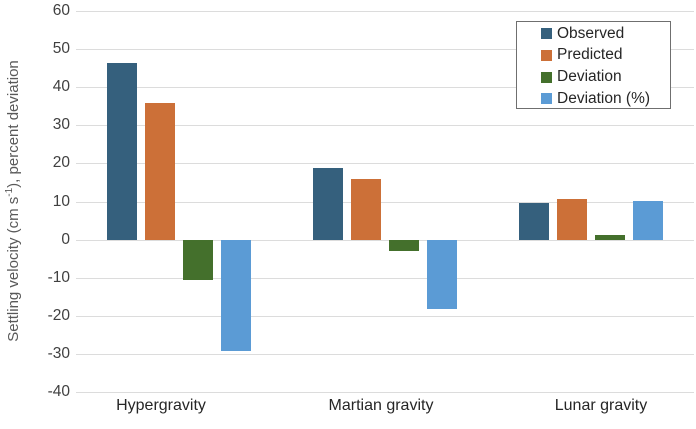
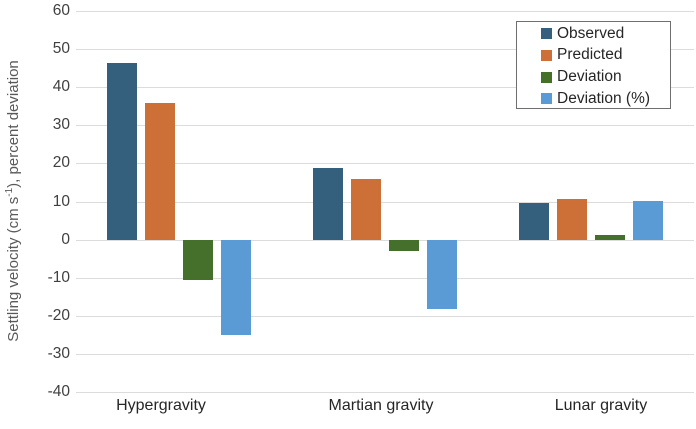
Deviation (%)/Hypergravity: -29 -> -25
